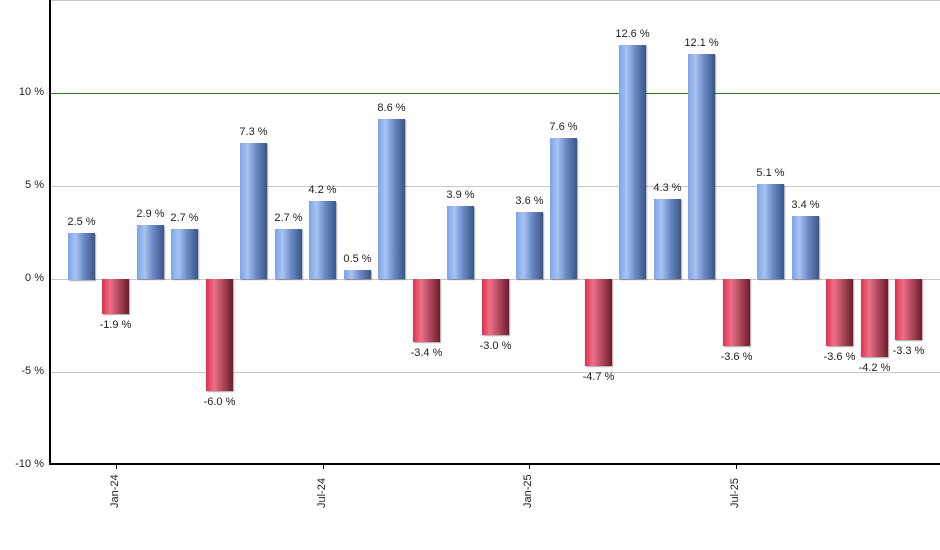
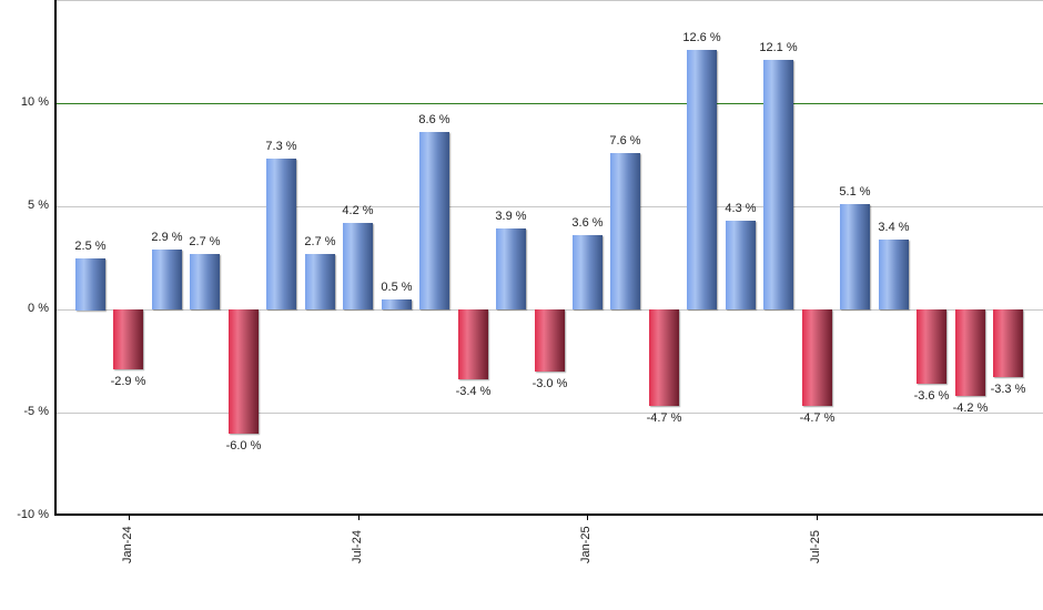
Jan-24: -1.9 -> -2.9
Jul-25: -3.6 -> -4.7
